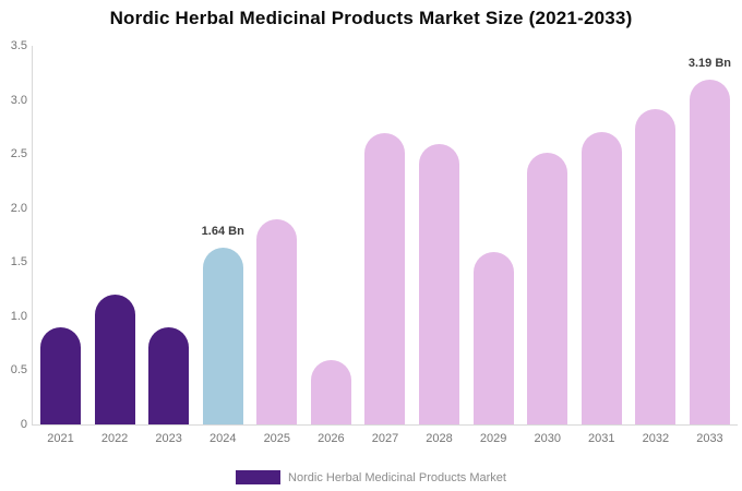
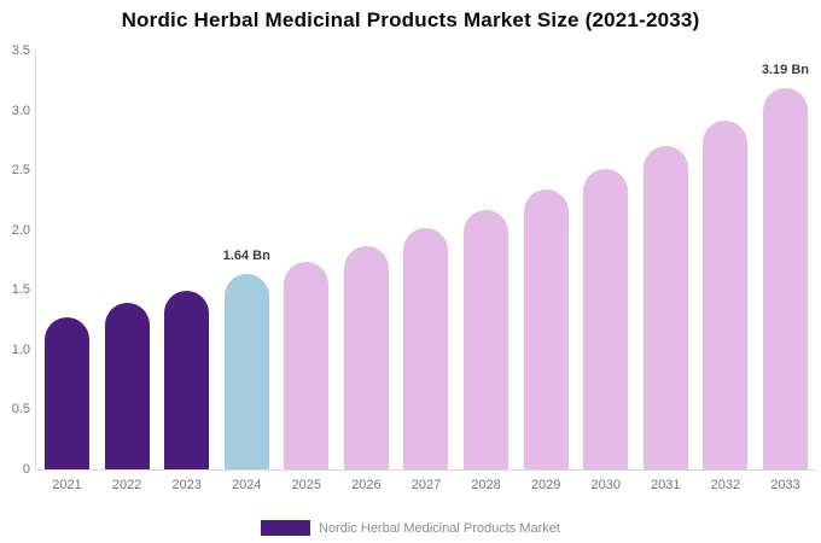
2021: 0.9 -> 1.3
2022: 1.2 -> 1.4
2023: 0.9 -> 1.5
2025: 1.9 -> 1.7
2026: 0.6 -> 1.9
2027: 2.7 -> 2.0
2028: 2.6 -> 2.2
2029: 1.6 -> 2.3
